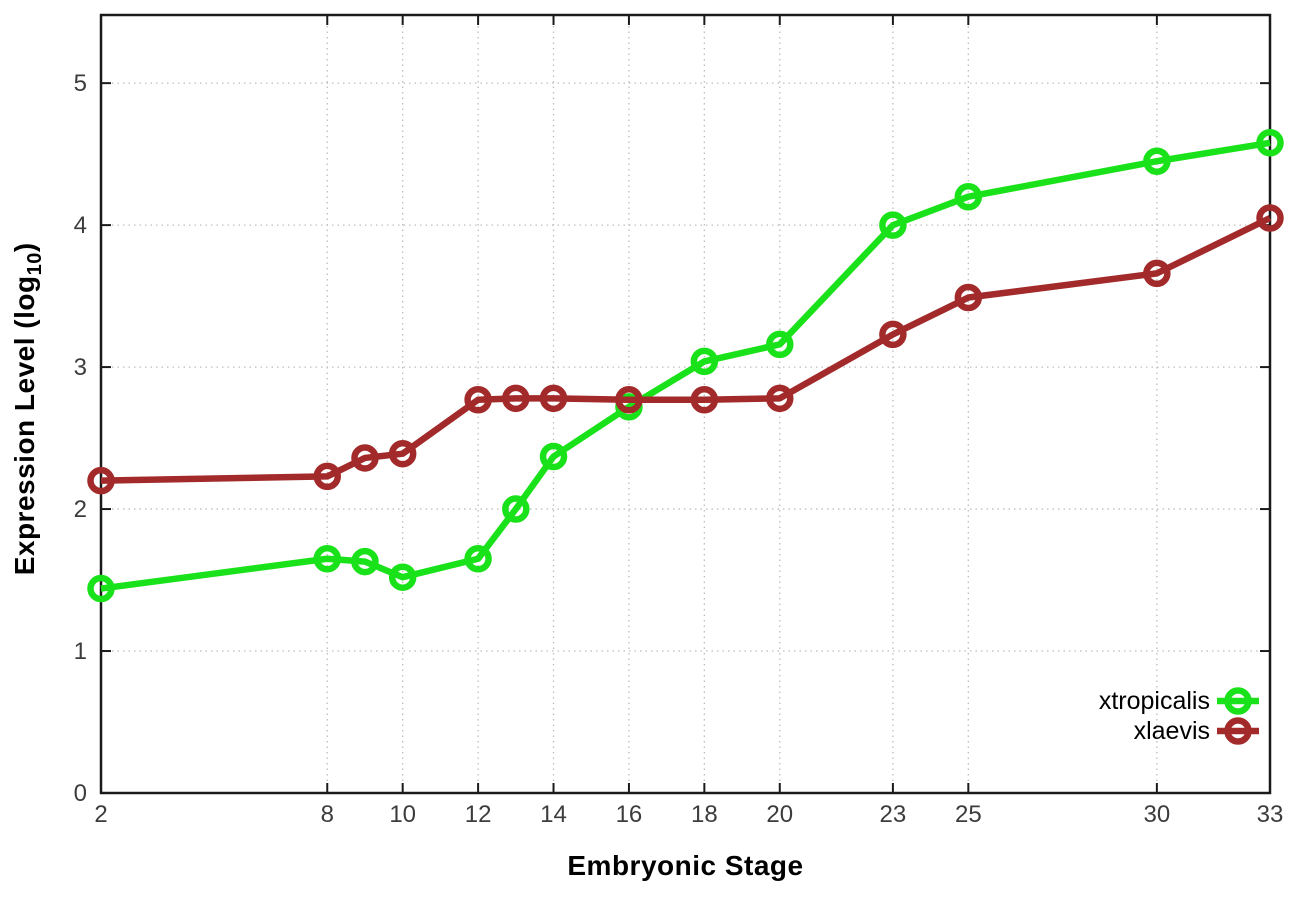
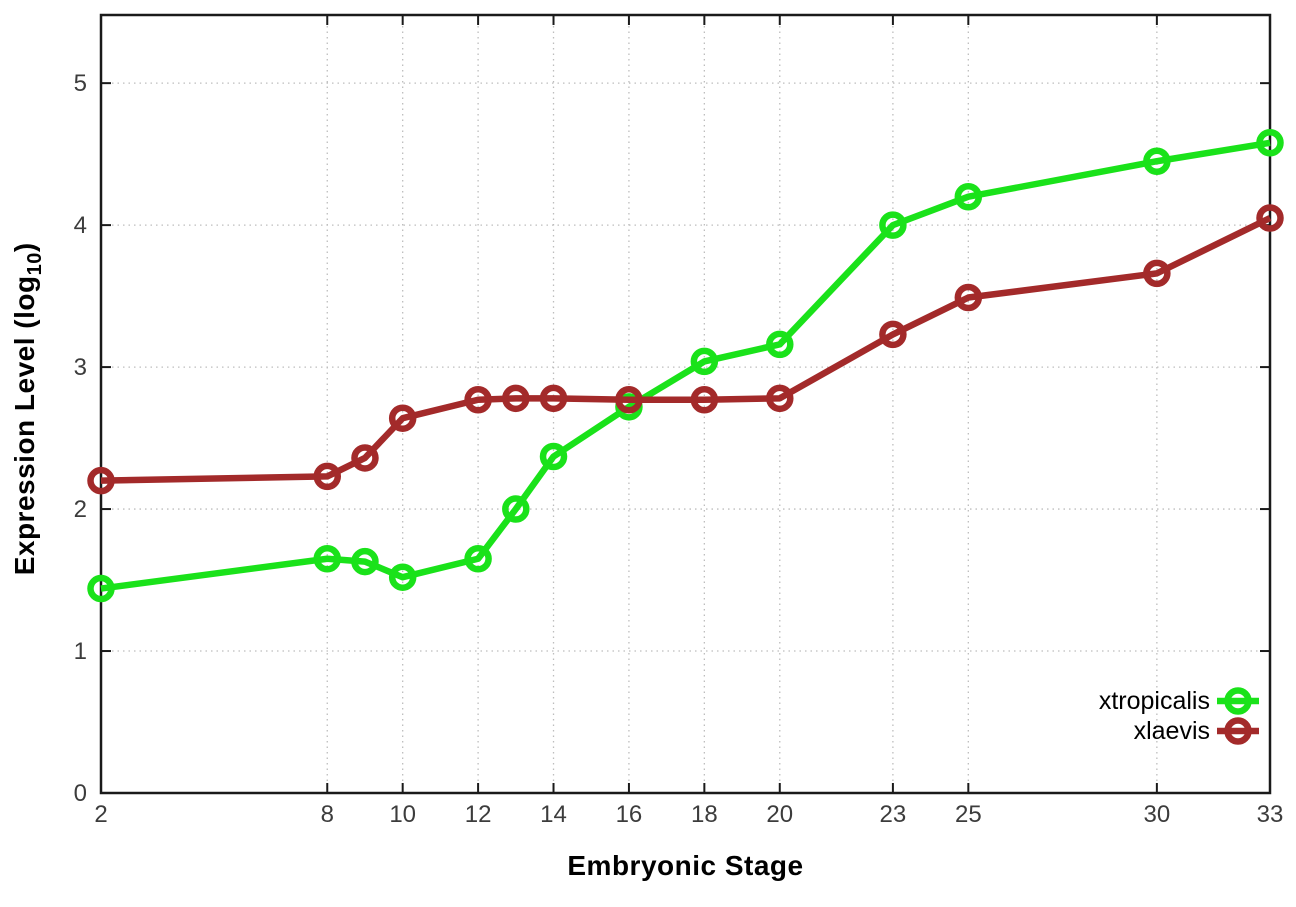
xlaevis/10: 2.39 -> 2.64
